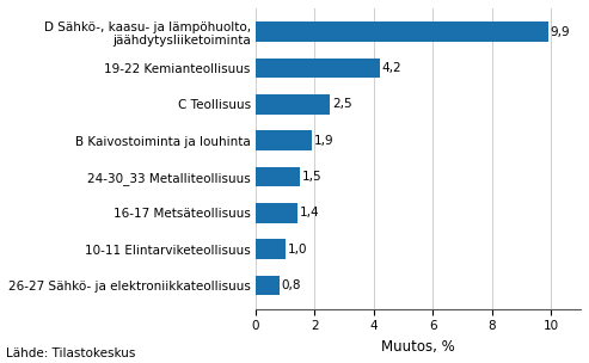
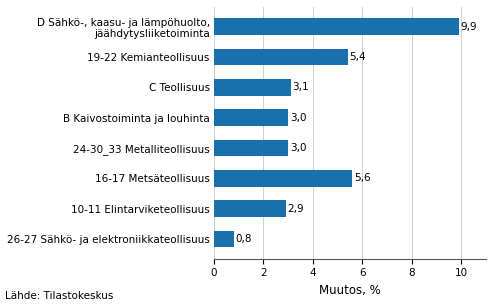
19-22 Kemianteollisuus: 4,2 -> 5,4
C Teollisuus: 2,5 -> 3,1
B Kaivostoiminta ja louhinta: 1,9 -> 3,0
24-30_33 Metalliteollisuus: 1,5 -> 3,0
16-17 Metsäteollisuus: 1,4 -> 5,6
10-11 Elintarviketeollisuus: 1,0 -> 2,9
